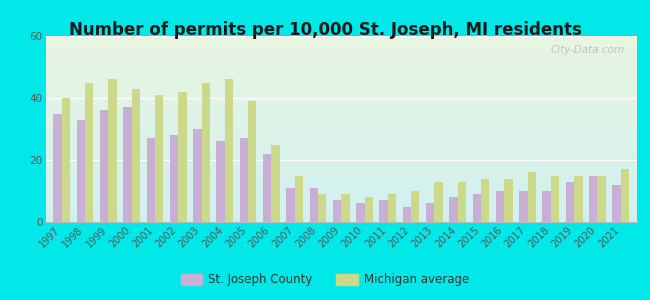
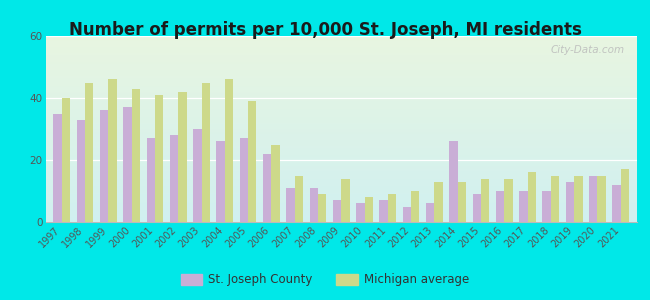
Michigan average/2009: 9 -> 14
St. Joseph County/2014: 8 -> 26
